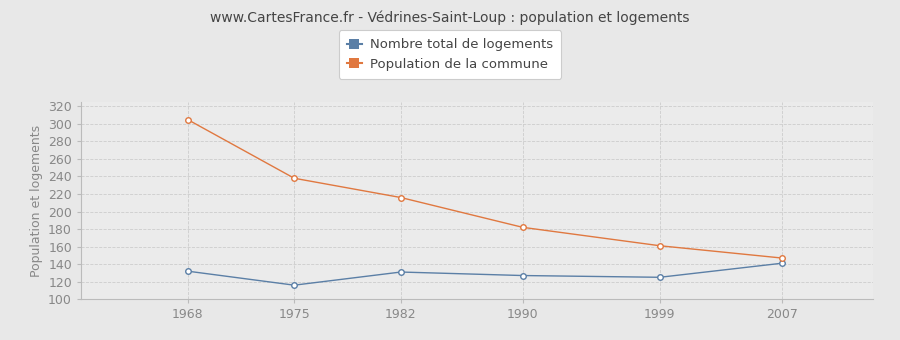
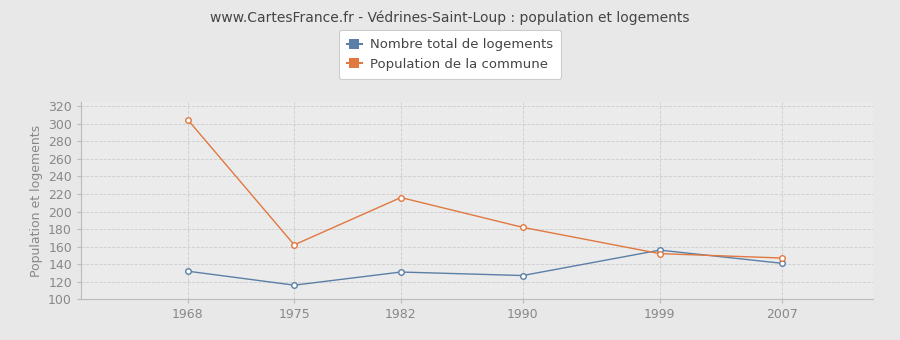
Population de la commune/1975: 238 -> 162
Nombre total de logements/1999: 125 -> 156
Population de la commune/1999: 161 -> 152
